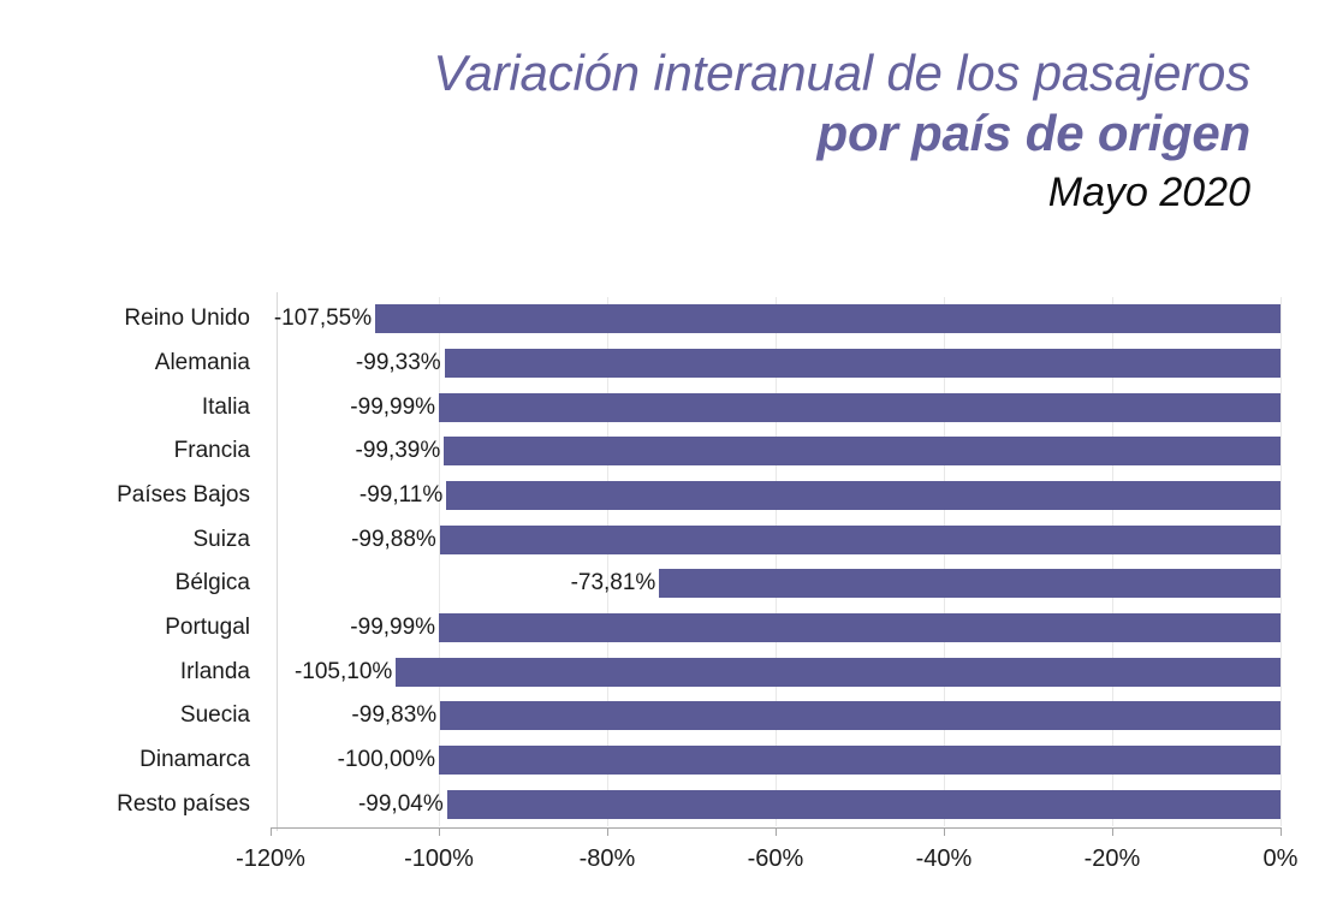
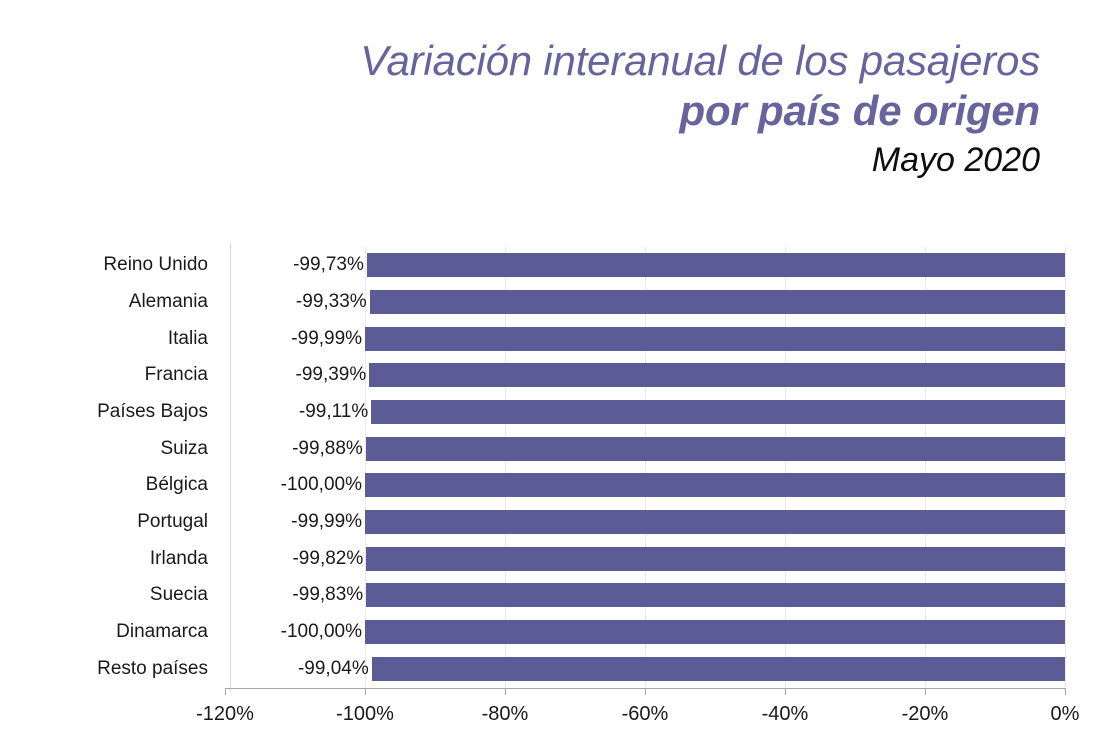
Reino Unido: -107,55% -> -99,73%
Bélgica: -73,81% -> -100,00%
Irlanda: -105,10% -> -99,82%
